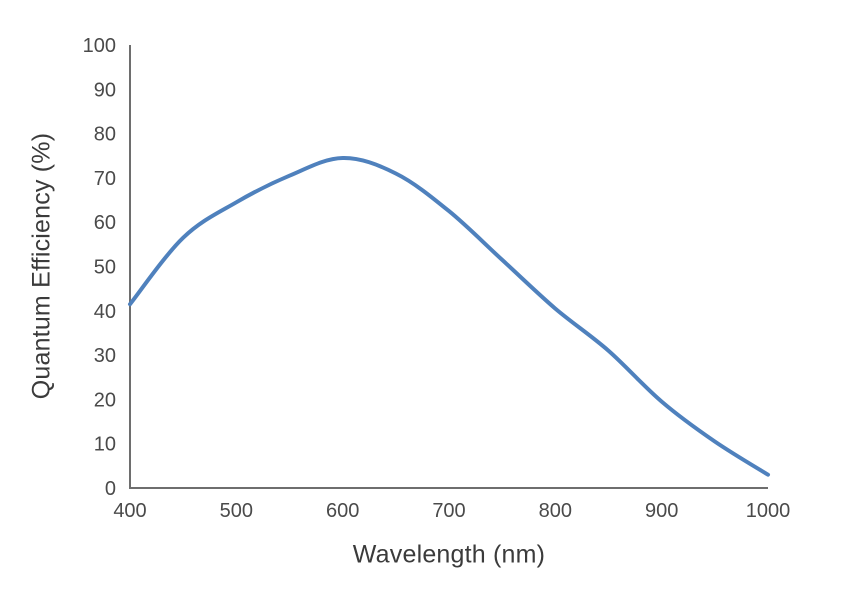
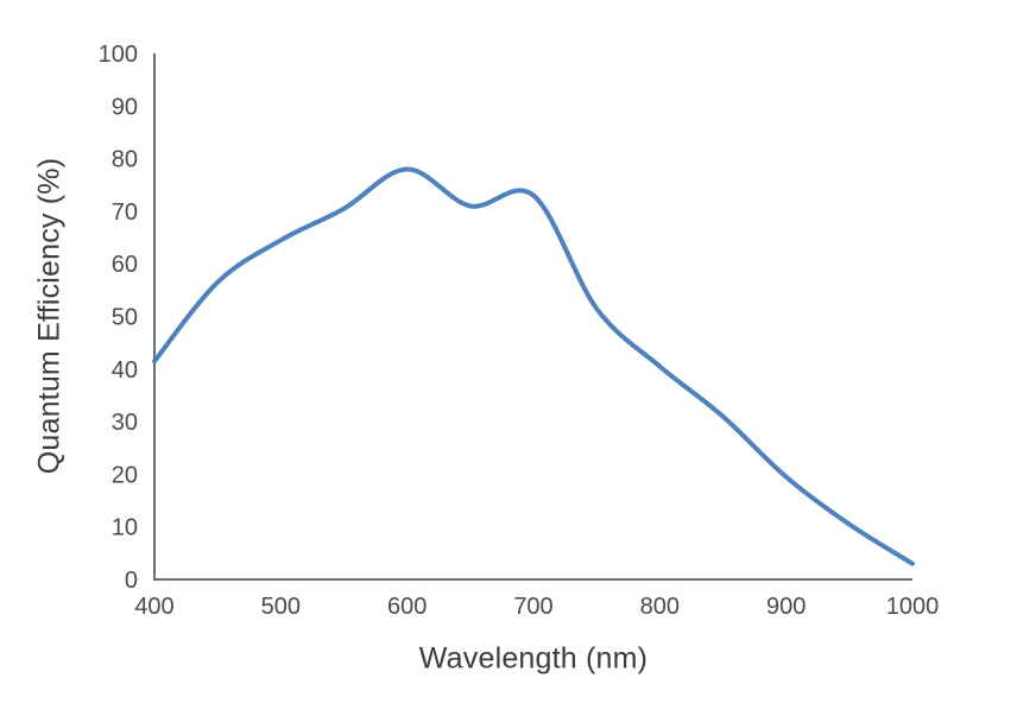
600: 74 -> 78
700: 62 -> 73
